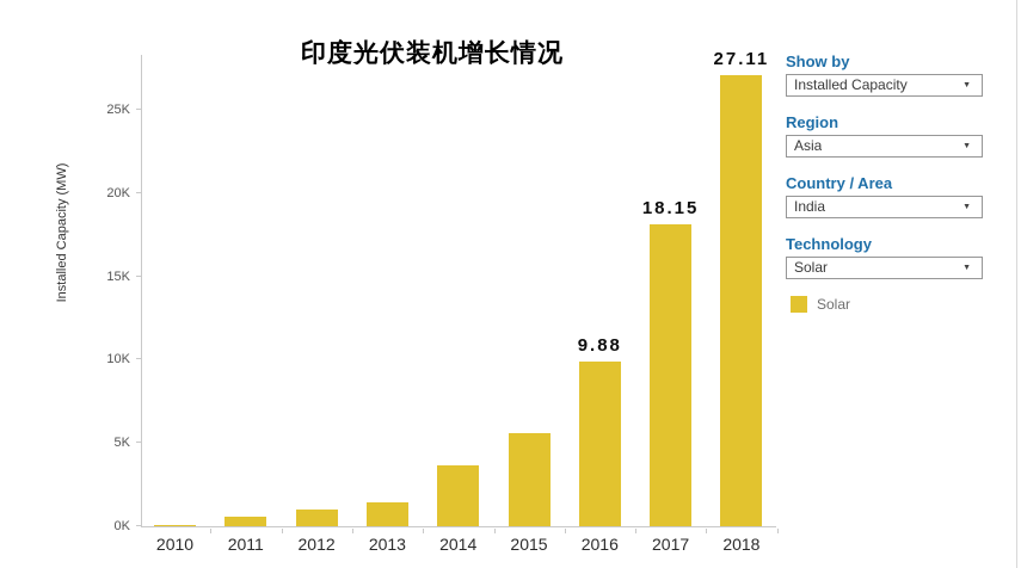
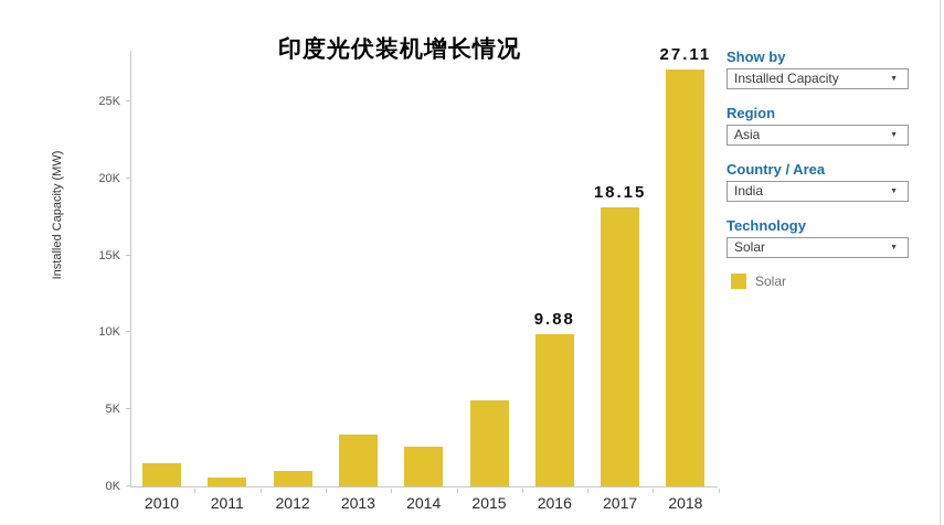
2010: 0.1K -> 1.5K
2013: 1.4K -> 3.4K
2014: 3.6K -> 2.6K
